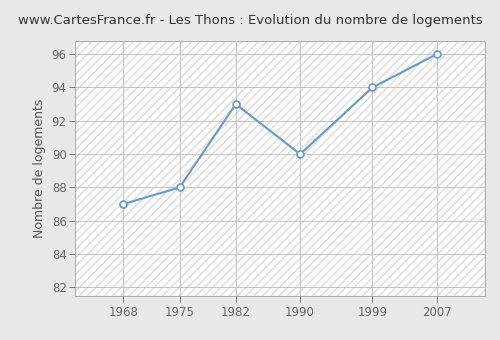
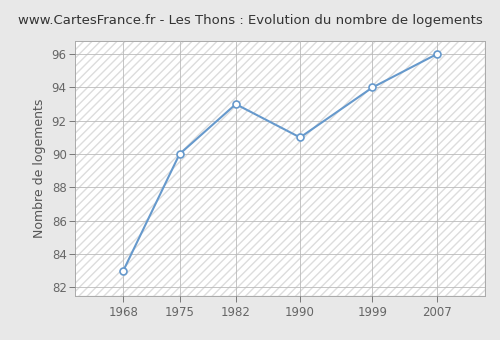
1968: 87 -> 83
1975: 88 -> 90
1990: 90 -> 91
